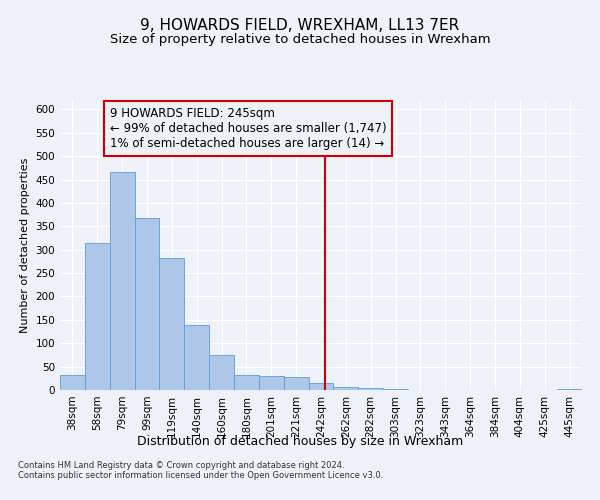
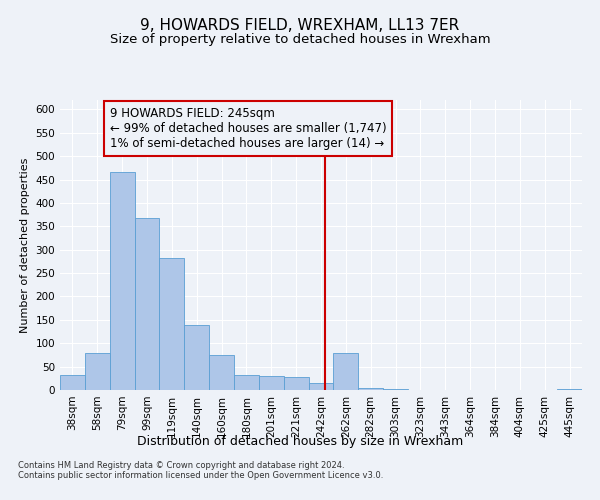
58sqm: 315 -> 80
262sqm: 7 -> 80
